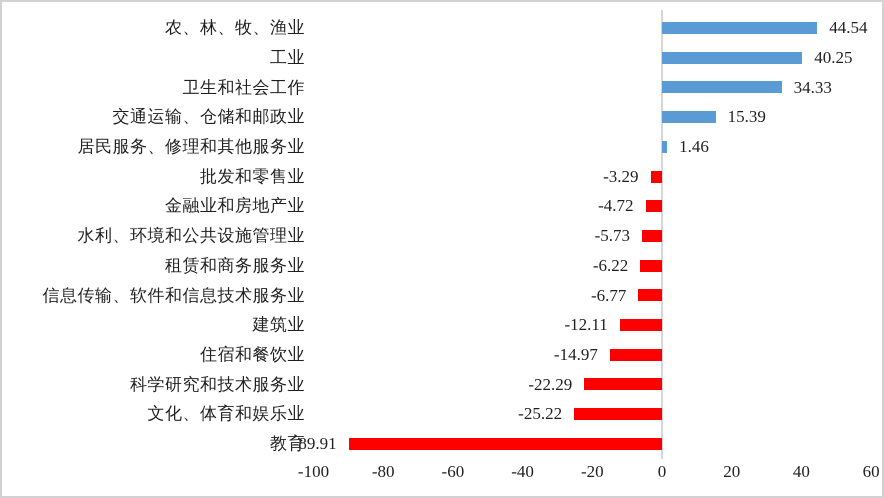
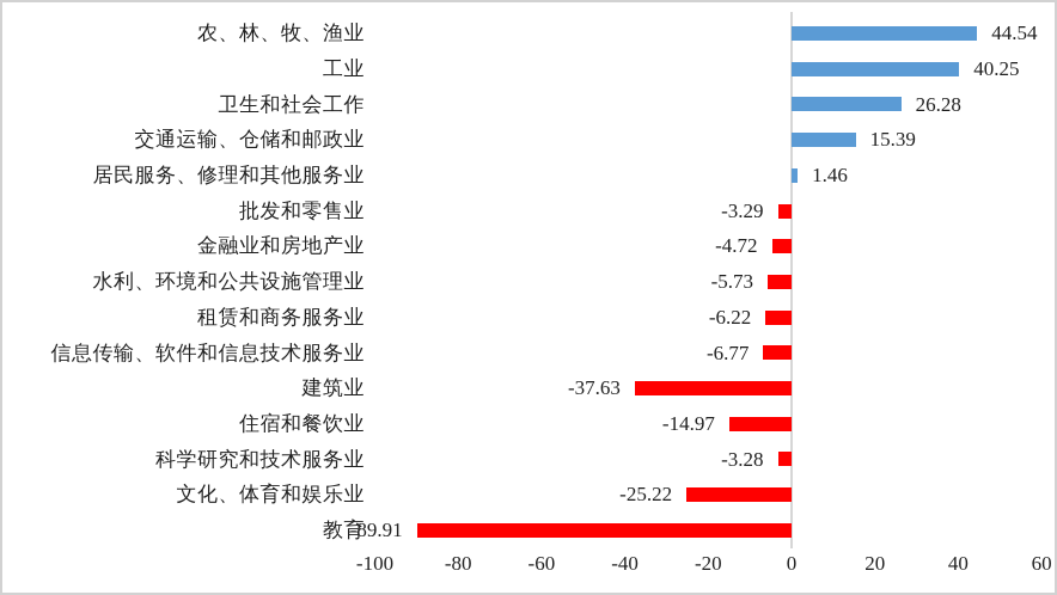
卫生和社会工作: 34.33 -> 26.28
建筑业: -12.11 -> -37.63
科学研究和技术服务业: -22.29 -> -3.28
